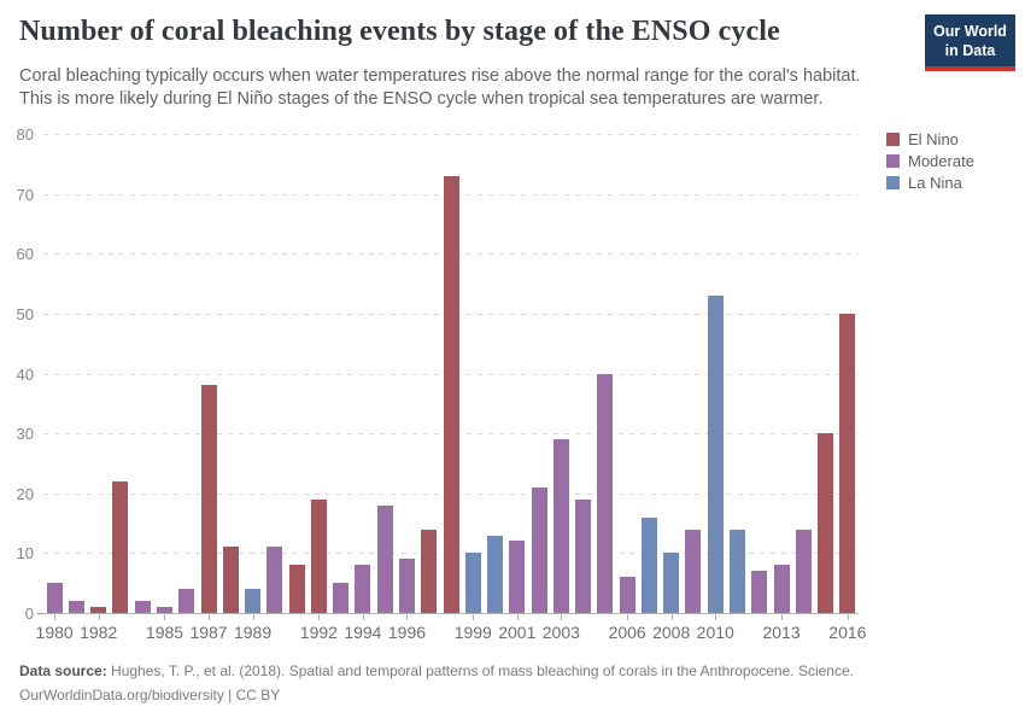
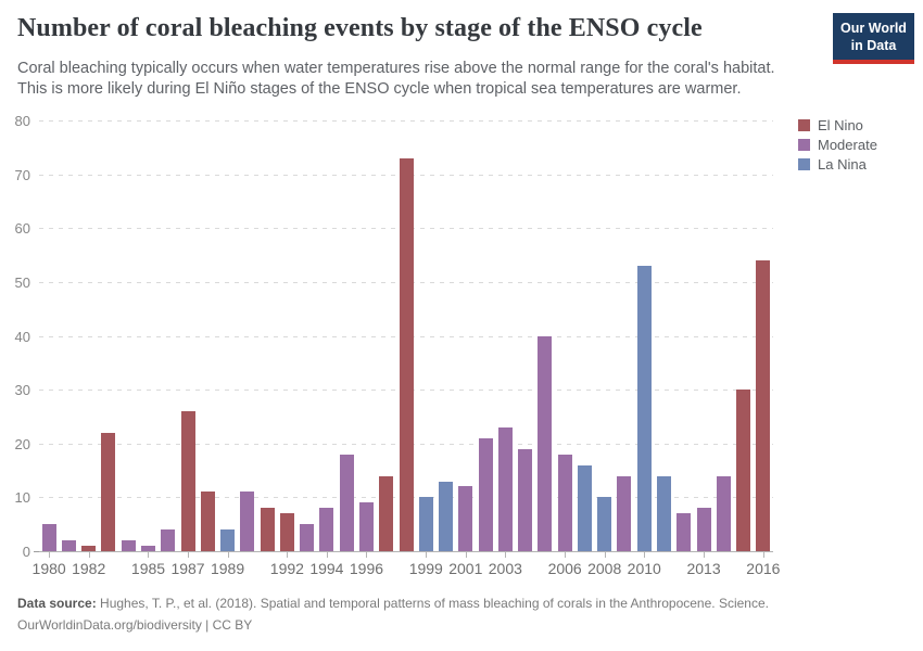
1987: 38 -> 26
1992: 19 -> 7
2003: 29 -> 23
2006: 6 -> 18
2016: 50 -> 54
